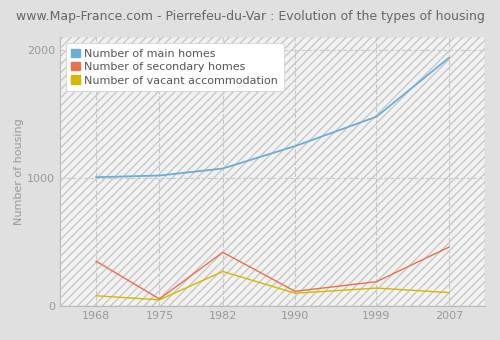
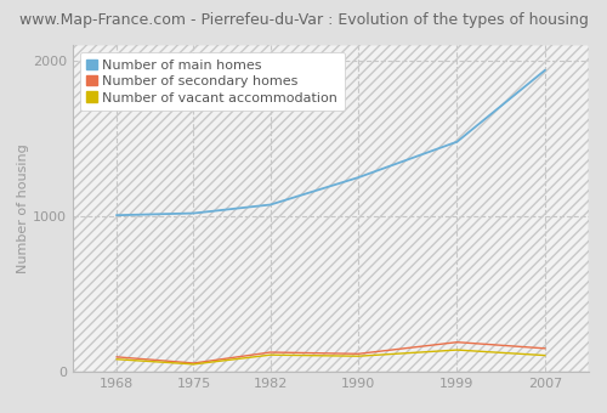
Number of secondary homes/1968: 350 -> 100
Number of secondary homes/1982: 420 -> 120
Number of vacant accommodation/1982: 270 -> 110
Number of secondary homes/2007: 460 -> 150
